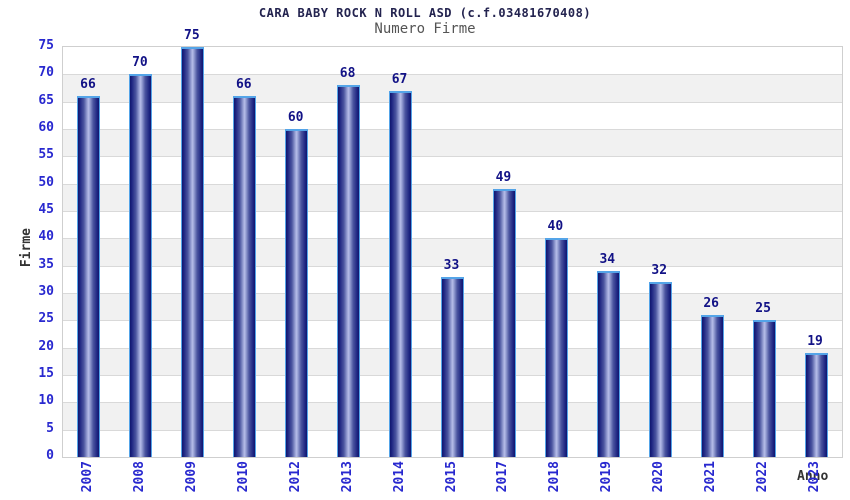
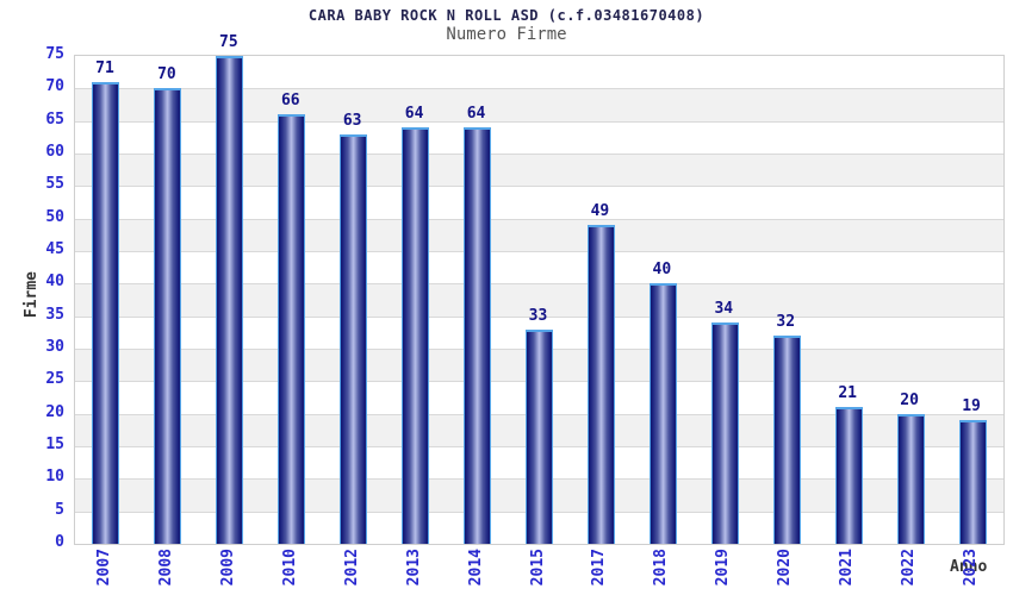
2007: 66 -> 71
2012: 60 -> 63
2013: 68 -> 64
2014: 67 -> 64
2021: 26 -> 21
2022: 25 -> 20
